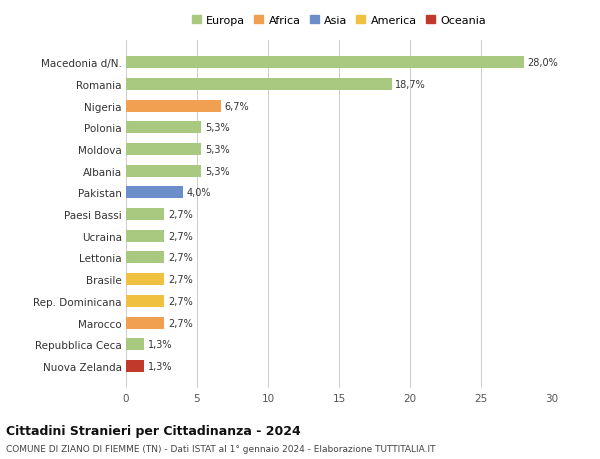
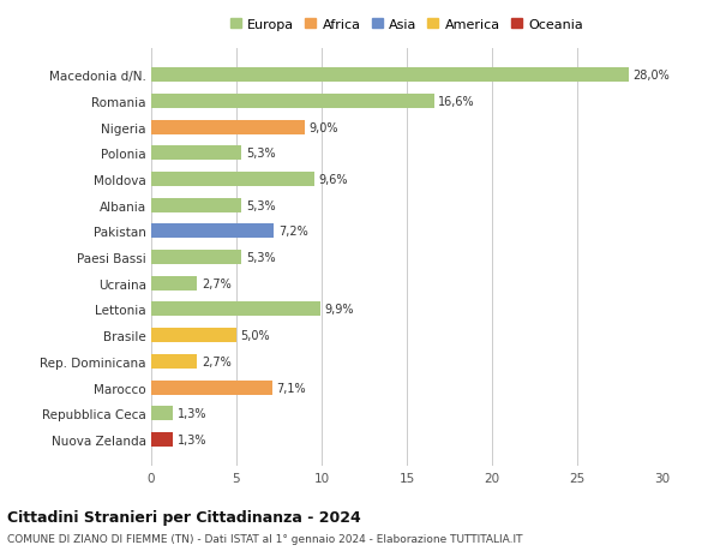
Romania: 18,7% -> 16,6%
Nigeria: 6,7% -> 9,0%
Moldova: 5,3% -> 9,6%
Pakistan: 4,0% -> 7,2%
Paesi Bassi: 2,7% -> 5,3%
Lettonia: 2,7% -> 9,9%
Brasile: 2,7% -> 5,0%
Marocco: 2,7% -> 7,1%
